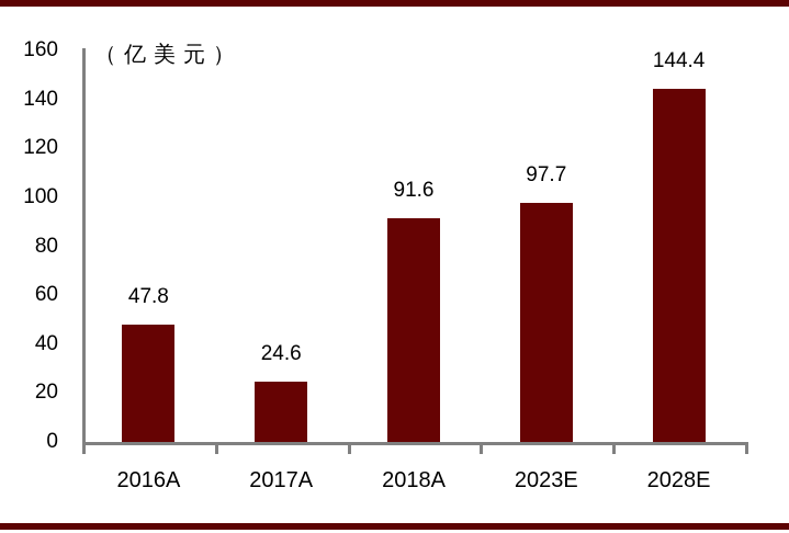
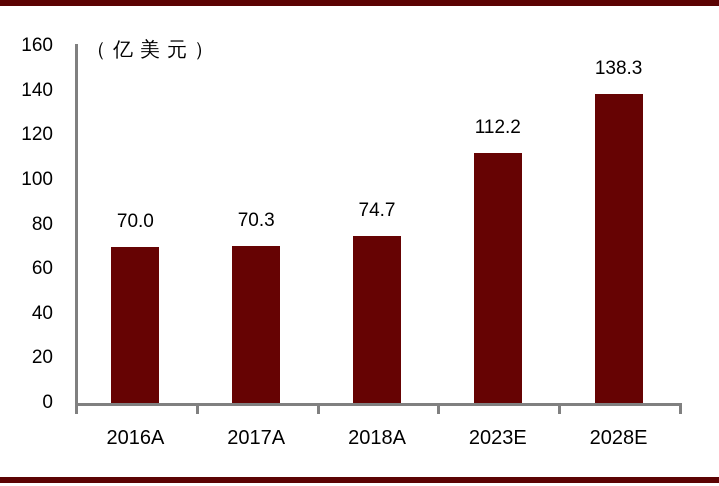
2016A: 47.8 -> 70.0
2017A: 24.6 -> 70.3
2018A: 91.6 -> 74.7
2023E: 97.7 -> 112.2
2028E: 144.4 -> 138.3
